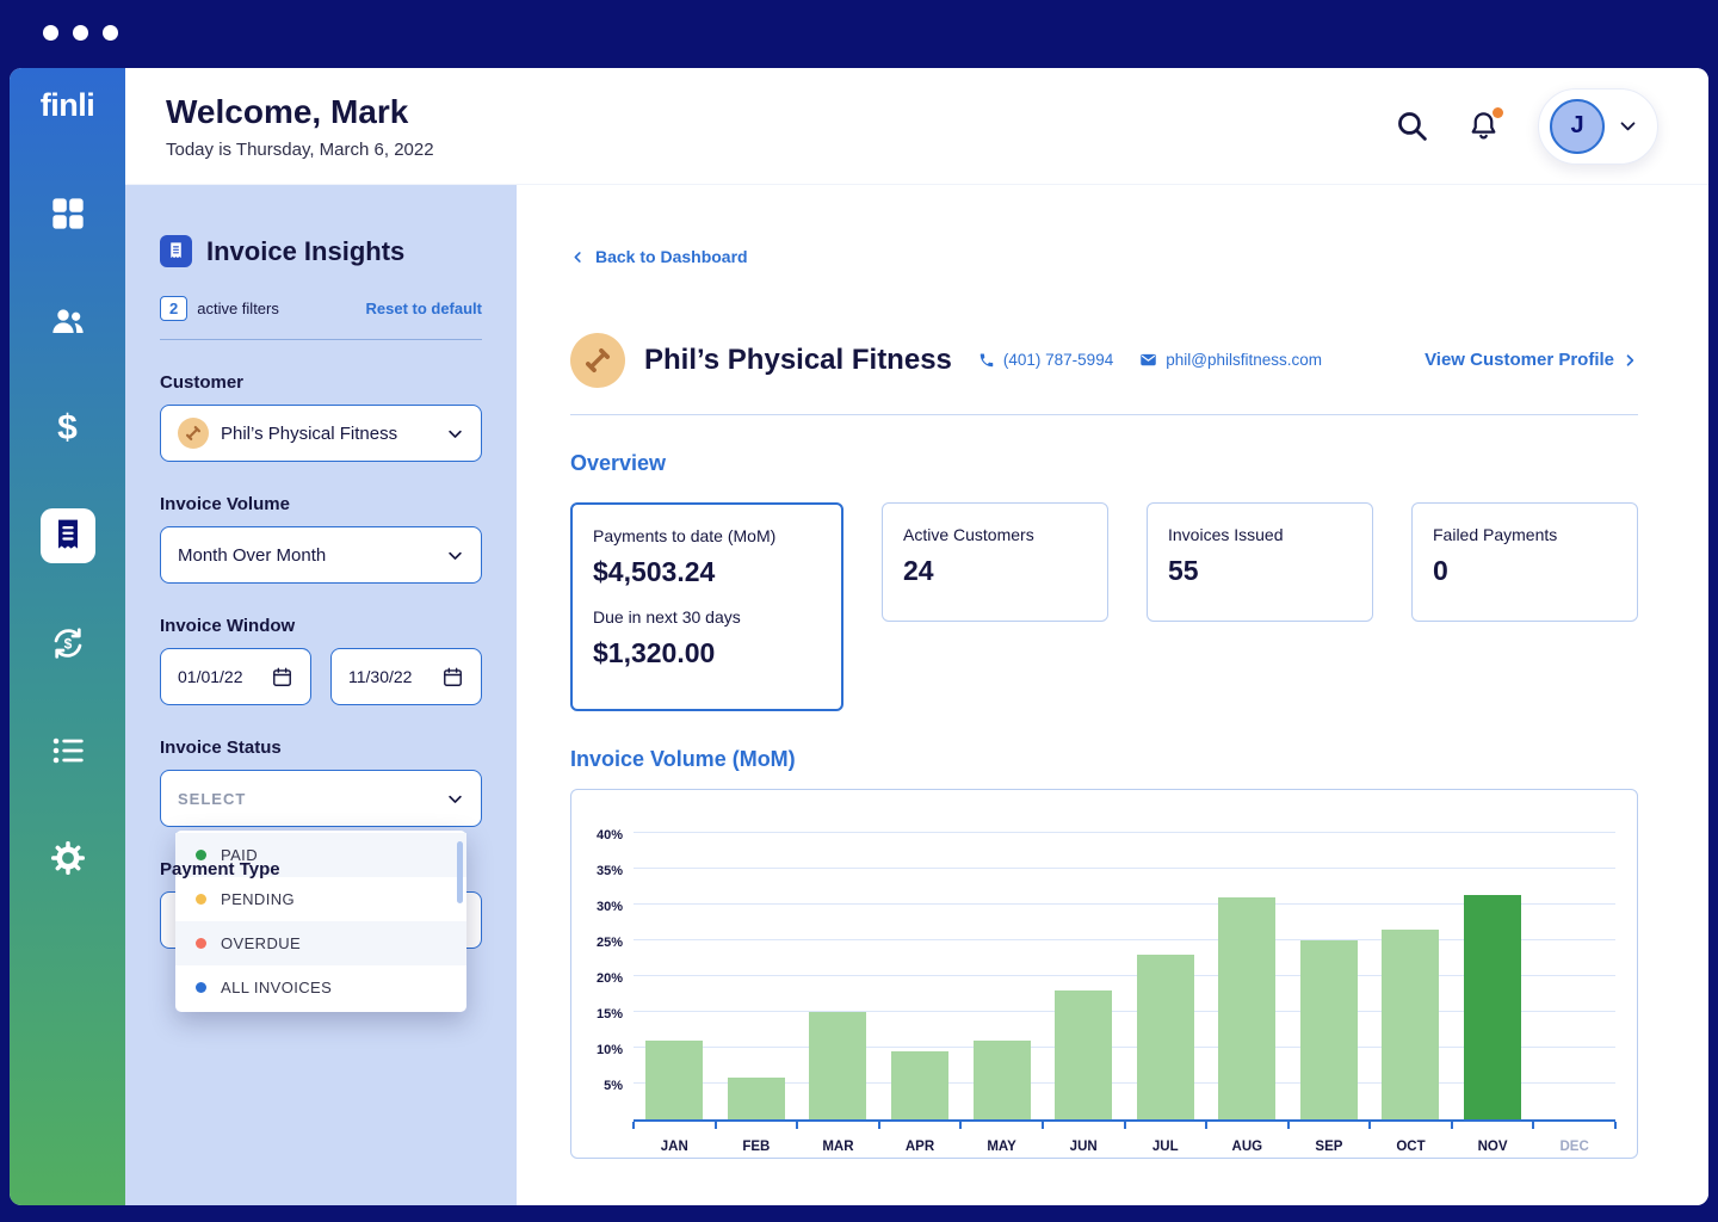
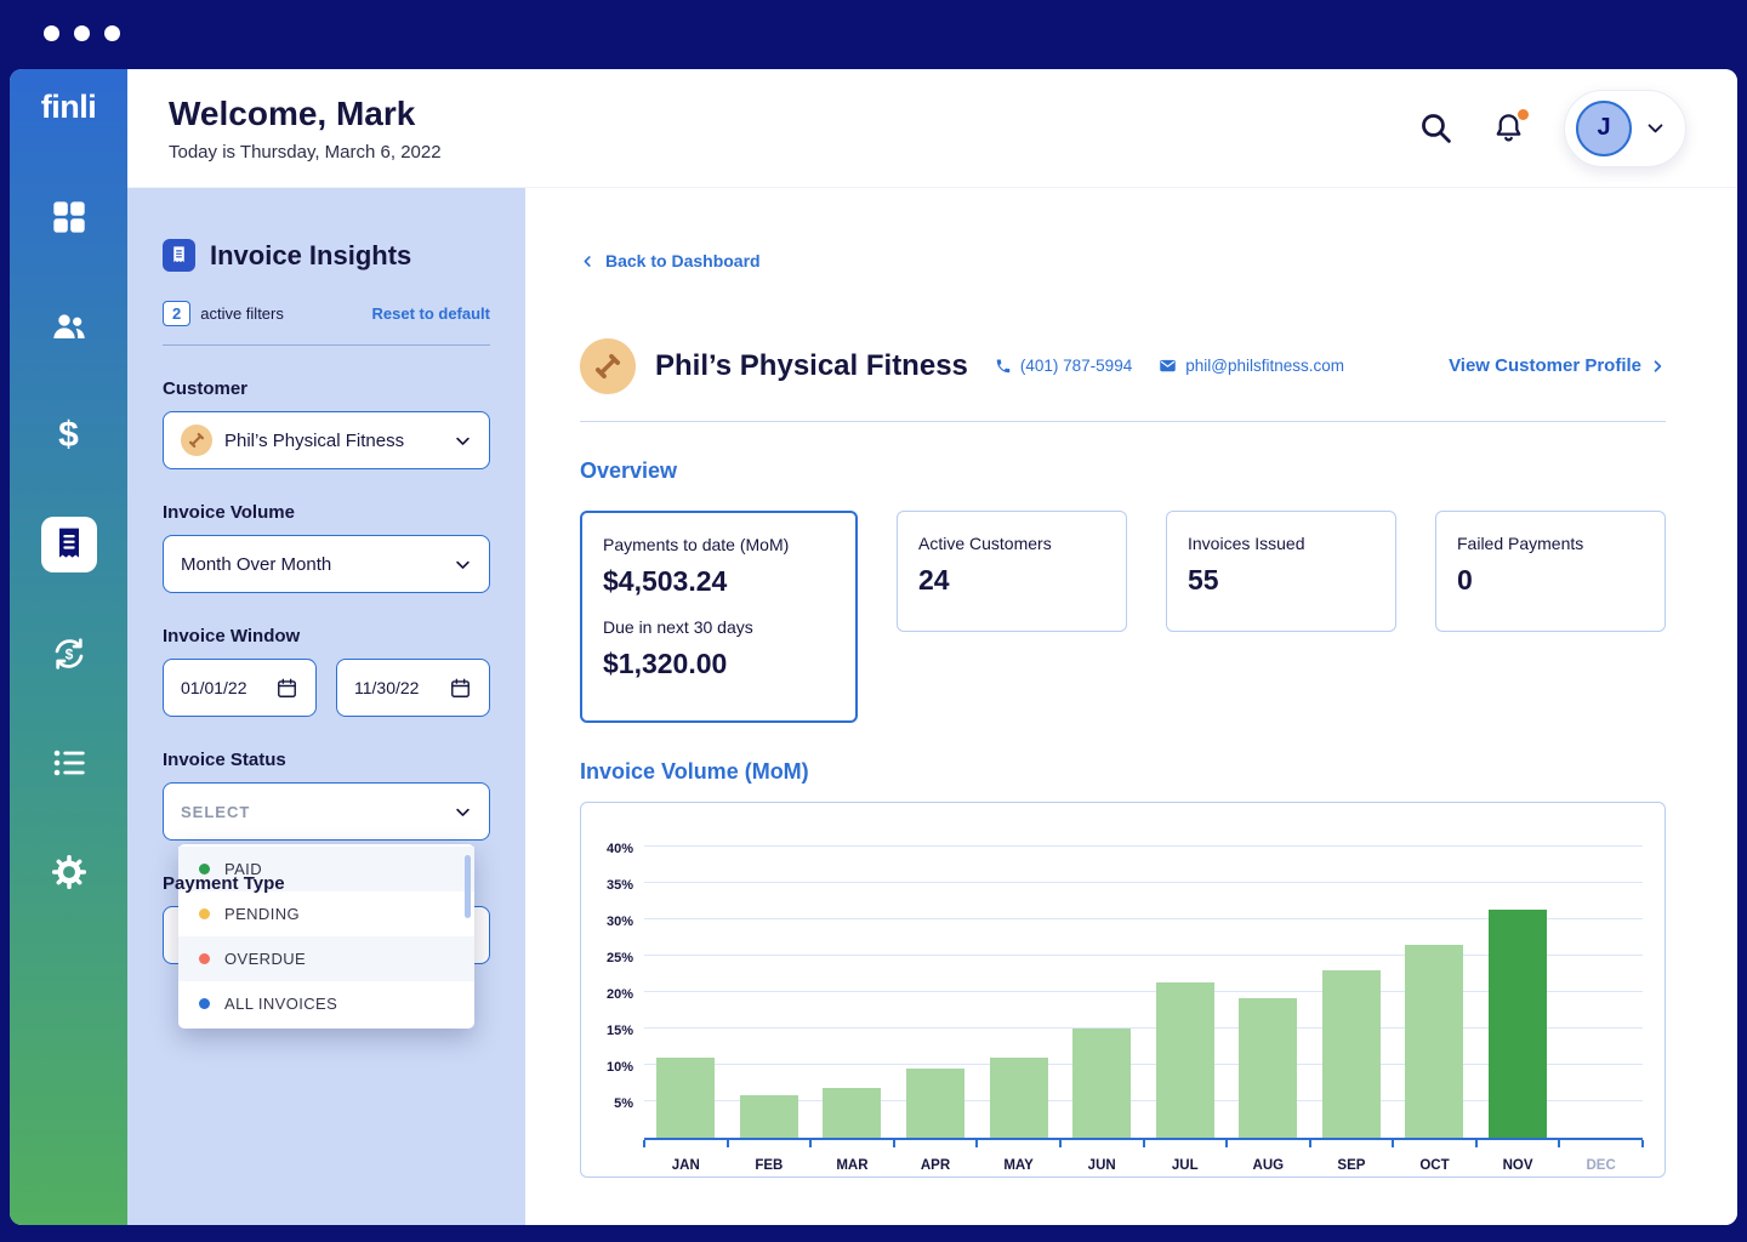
MAR: 15% -> 7%
JUN: 18% -> 15%
JUL: 23% -> 21%
AUG: 31% -> 19%
SEP: 25% -> 23%
